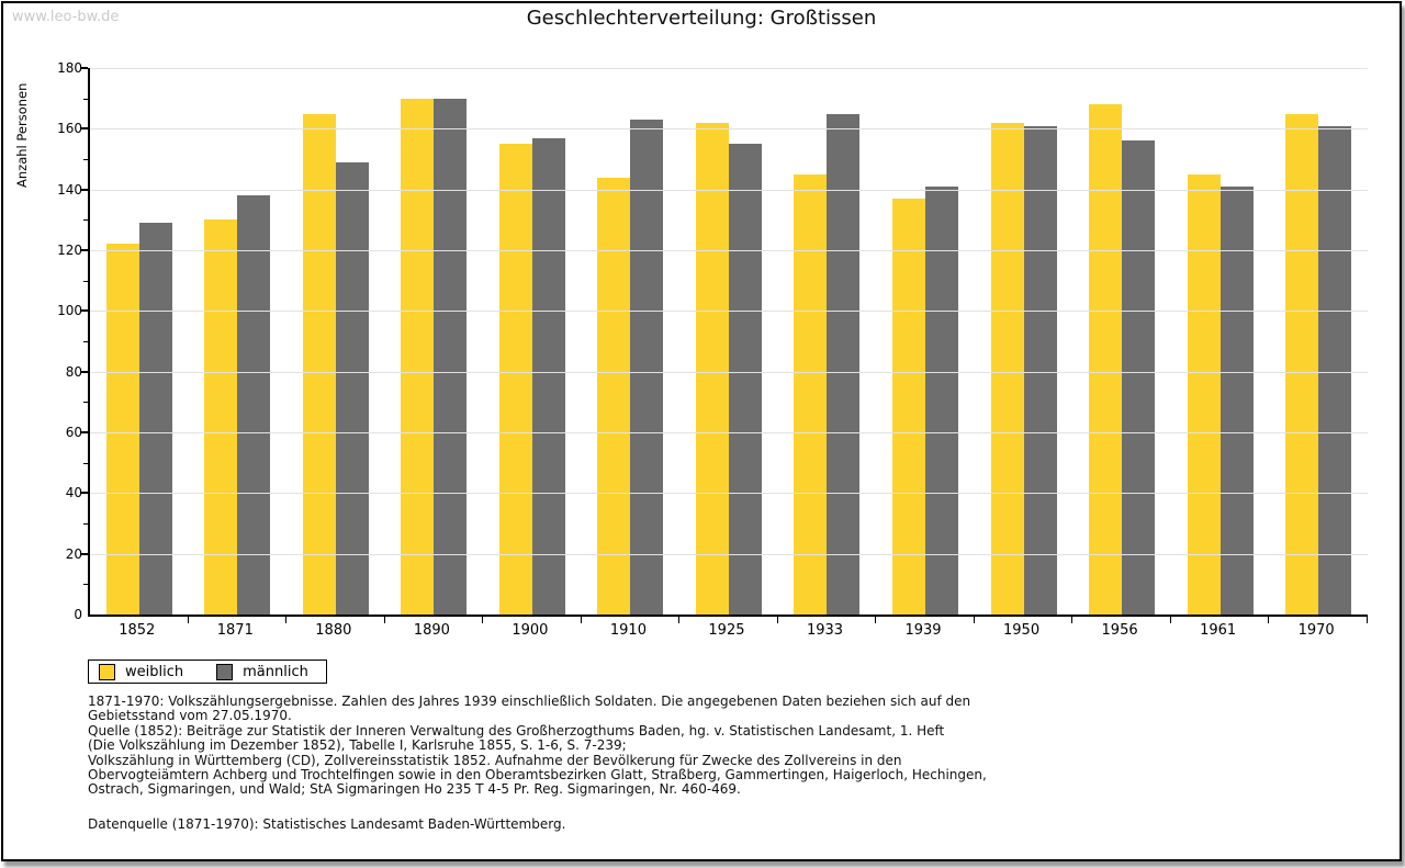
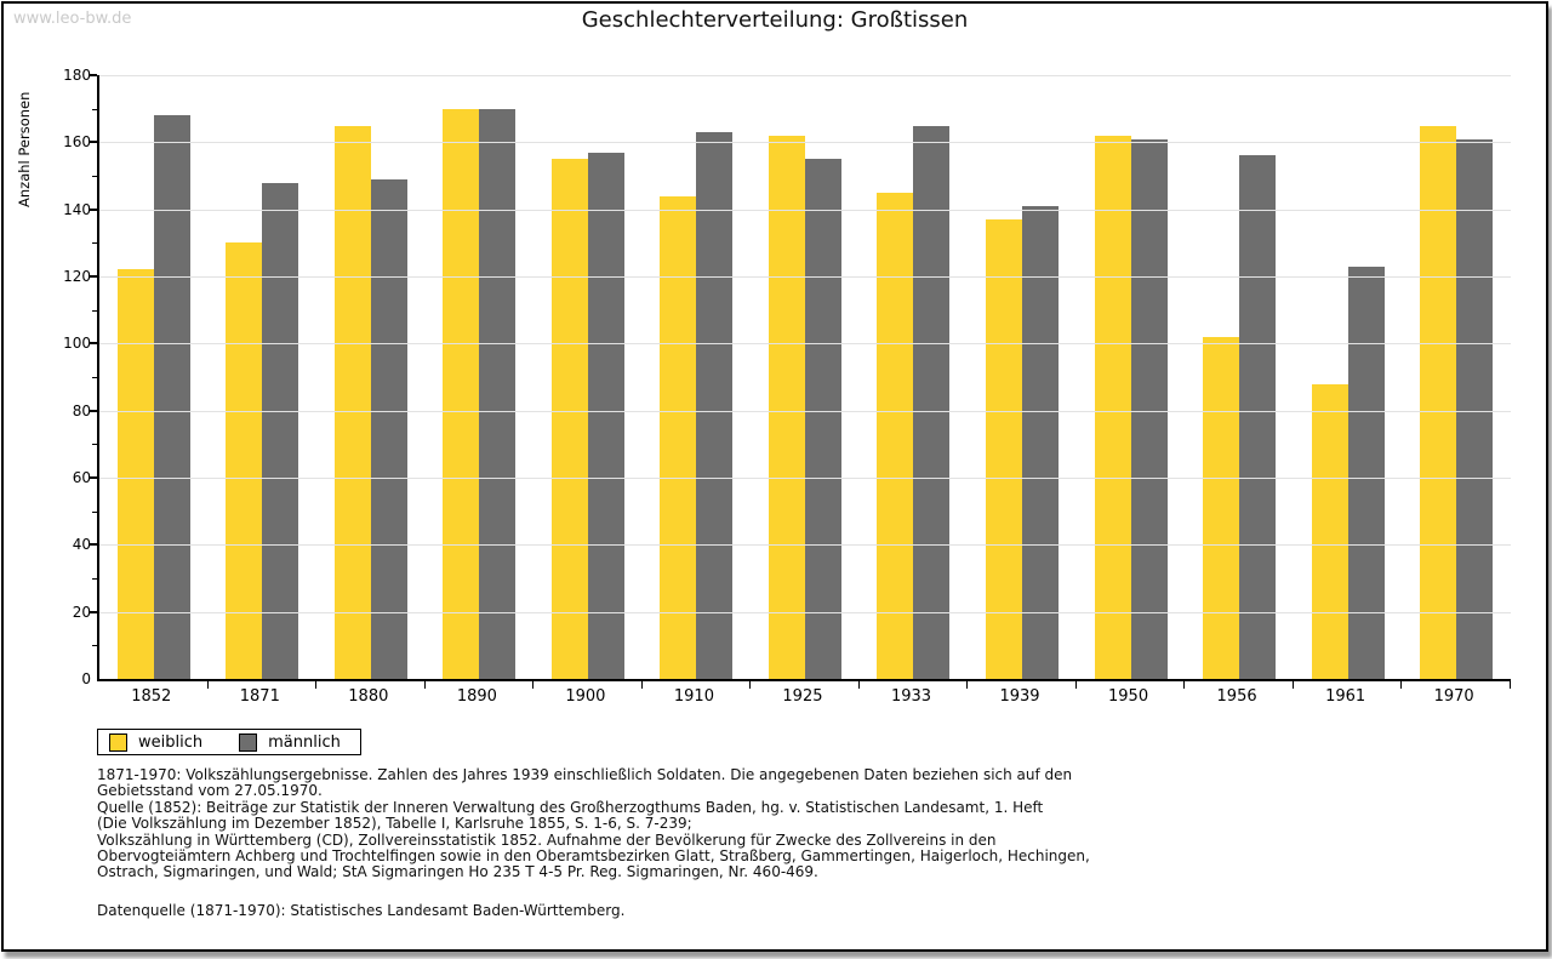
männlich/1852: 129 -> 168
männlich/1871: 138 -> 148
weiblich/1956: 168 -> 102
weiblich/1961: 145 -> 88
männlich/1961: 141 -> 123
